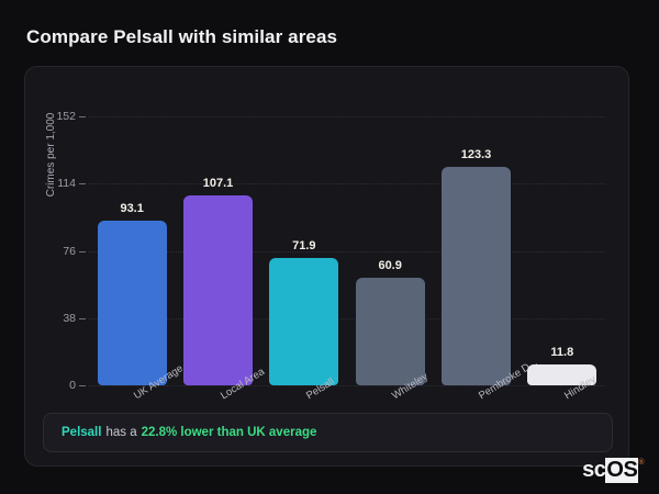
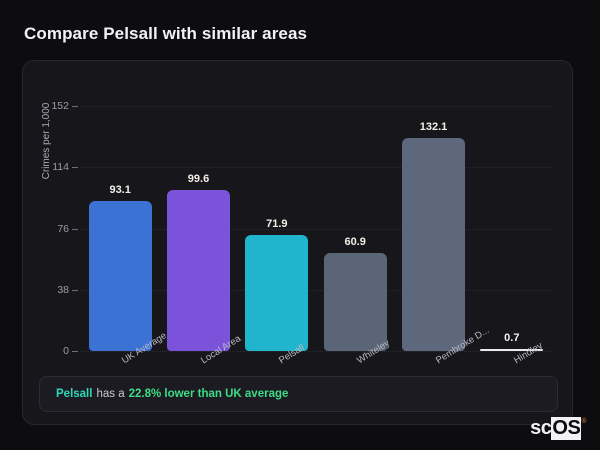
Local Area: 107.1 -> 99.6
Pembroke D...: 123.3 -> 132.1
Hindley: 11.8 -> 0.7
